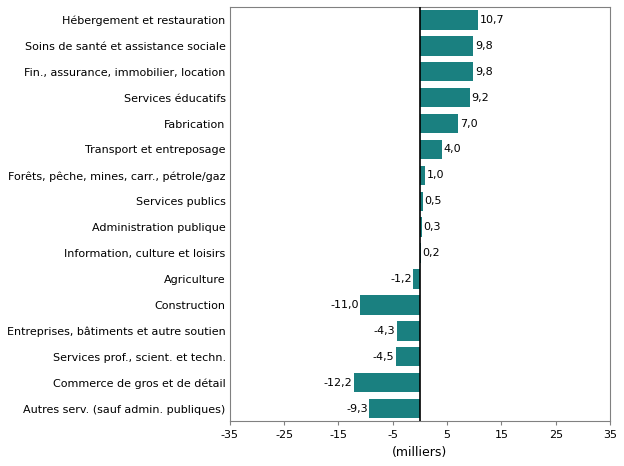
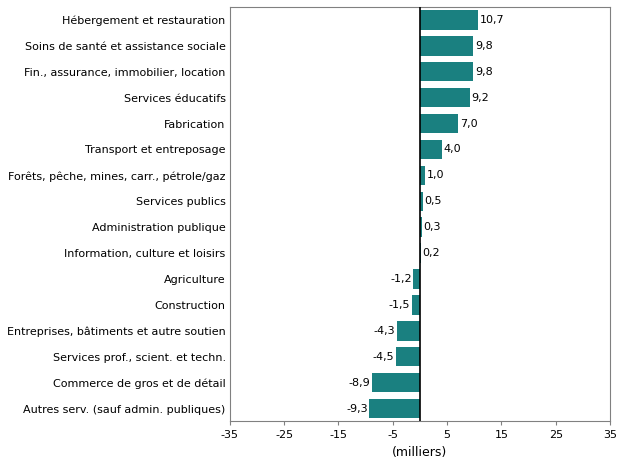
Construction: -11,0 -> -1,5
Commerce de gros et de détail: -12,2 -> -8,9
